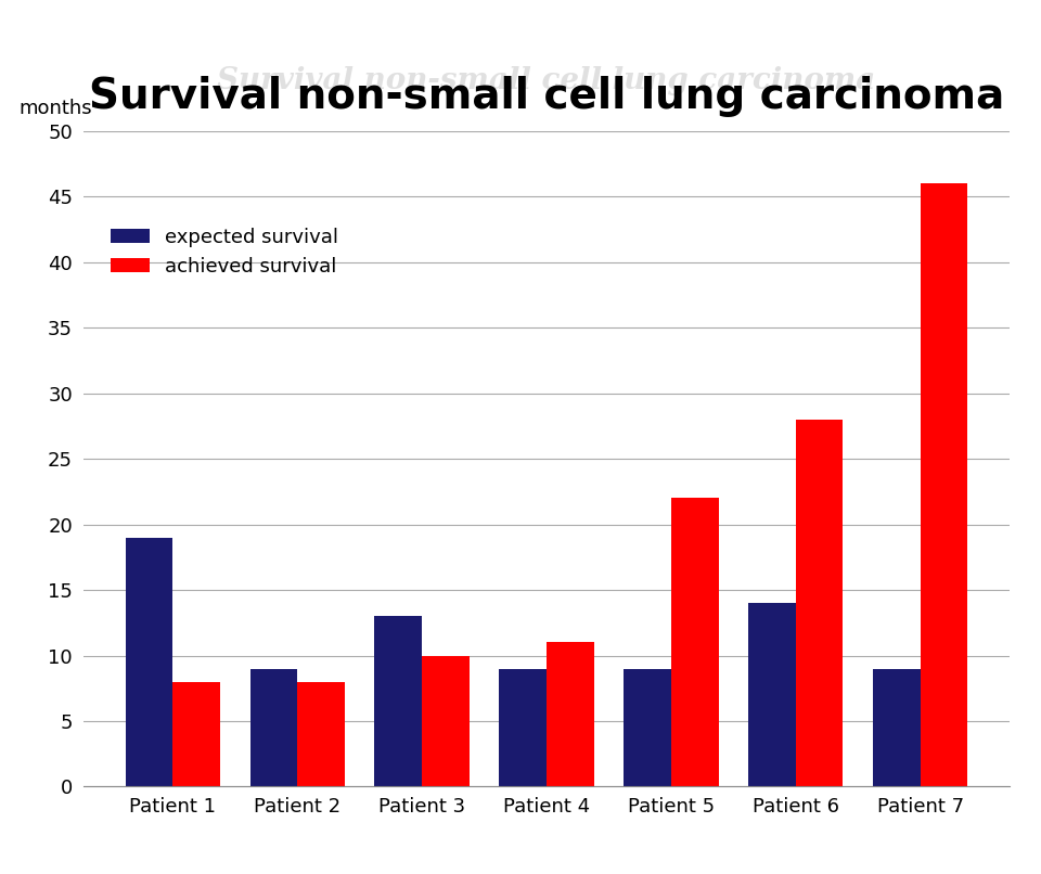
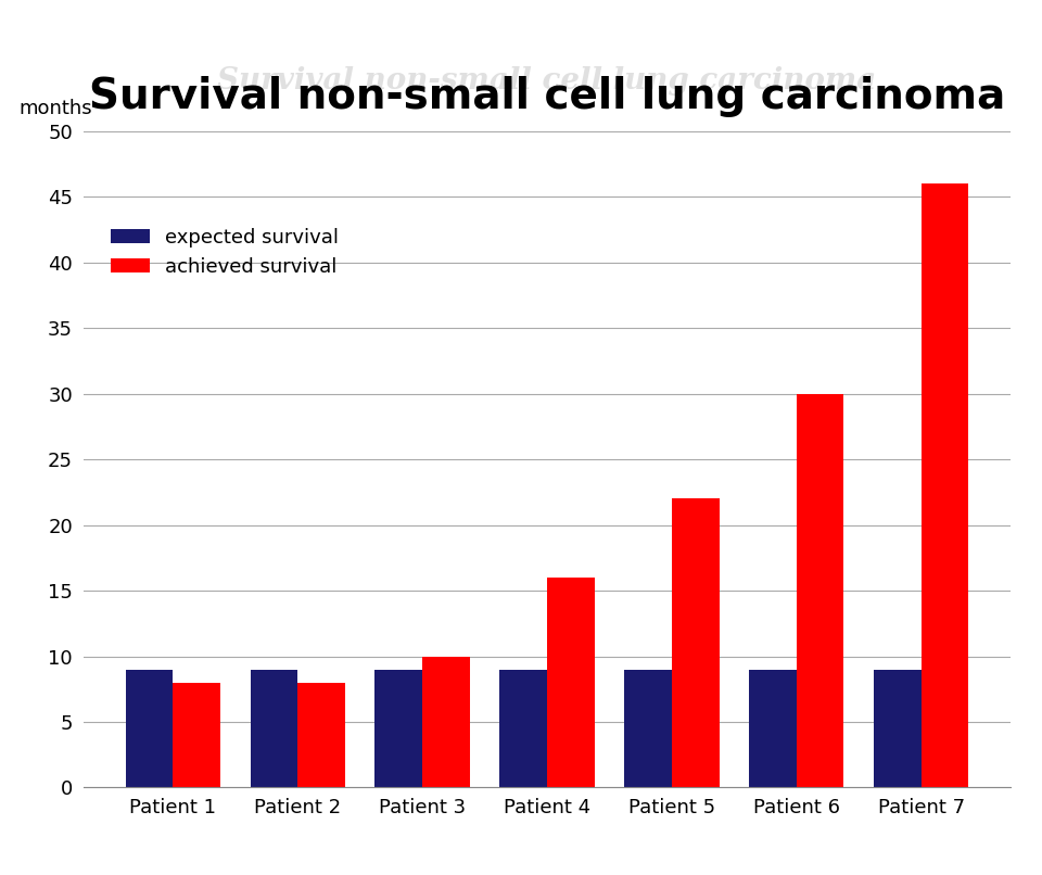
expected survival/Patient 1: 19 -> 9
expected survival/Patient 3: 13 -> 9
achieved survival/Patient 4: 11 -> 16
expected survival/Patient 6: 14 -> 9
achieved survival/Patient 6: 28 -> 30
